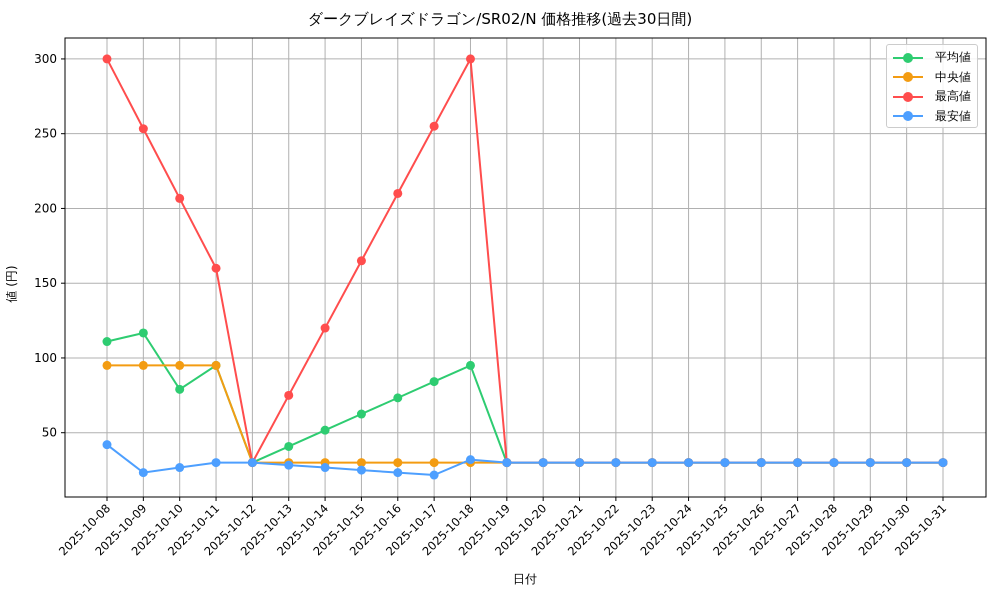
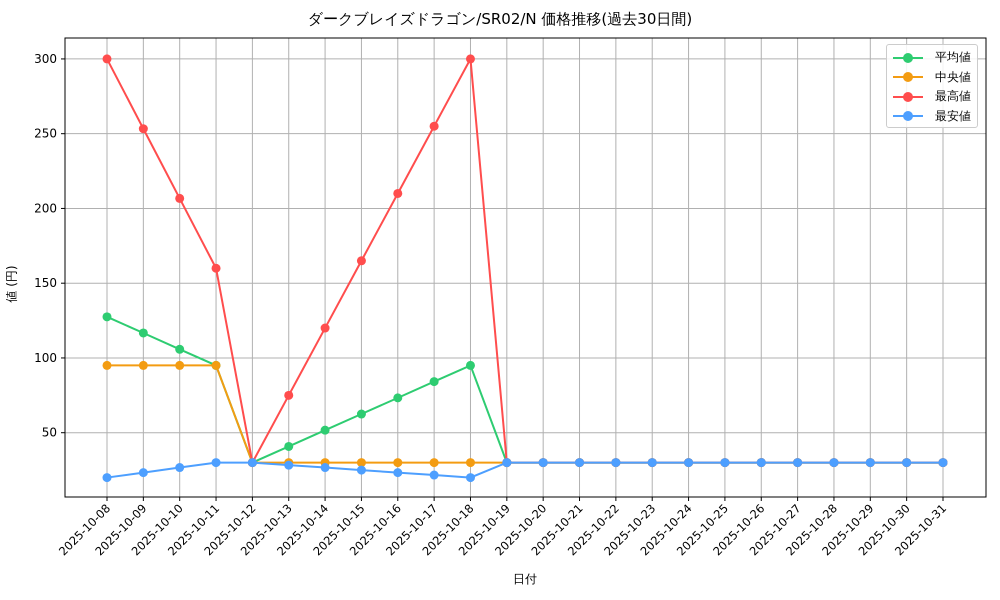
平均値/2025-10-08: 111 -> 128
最安値/2025-10-08: 42 -> 20
平均値/2025-10-10: 79 -> 106
最安値/2025-10-18: 32 -> 20
